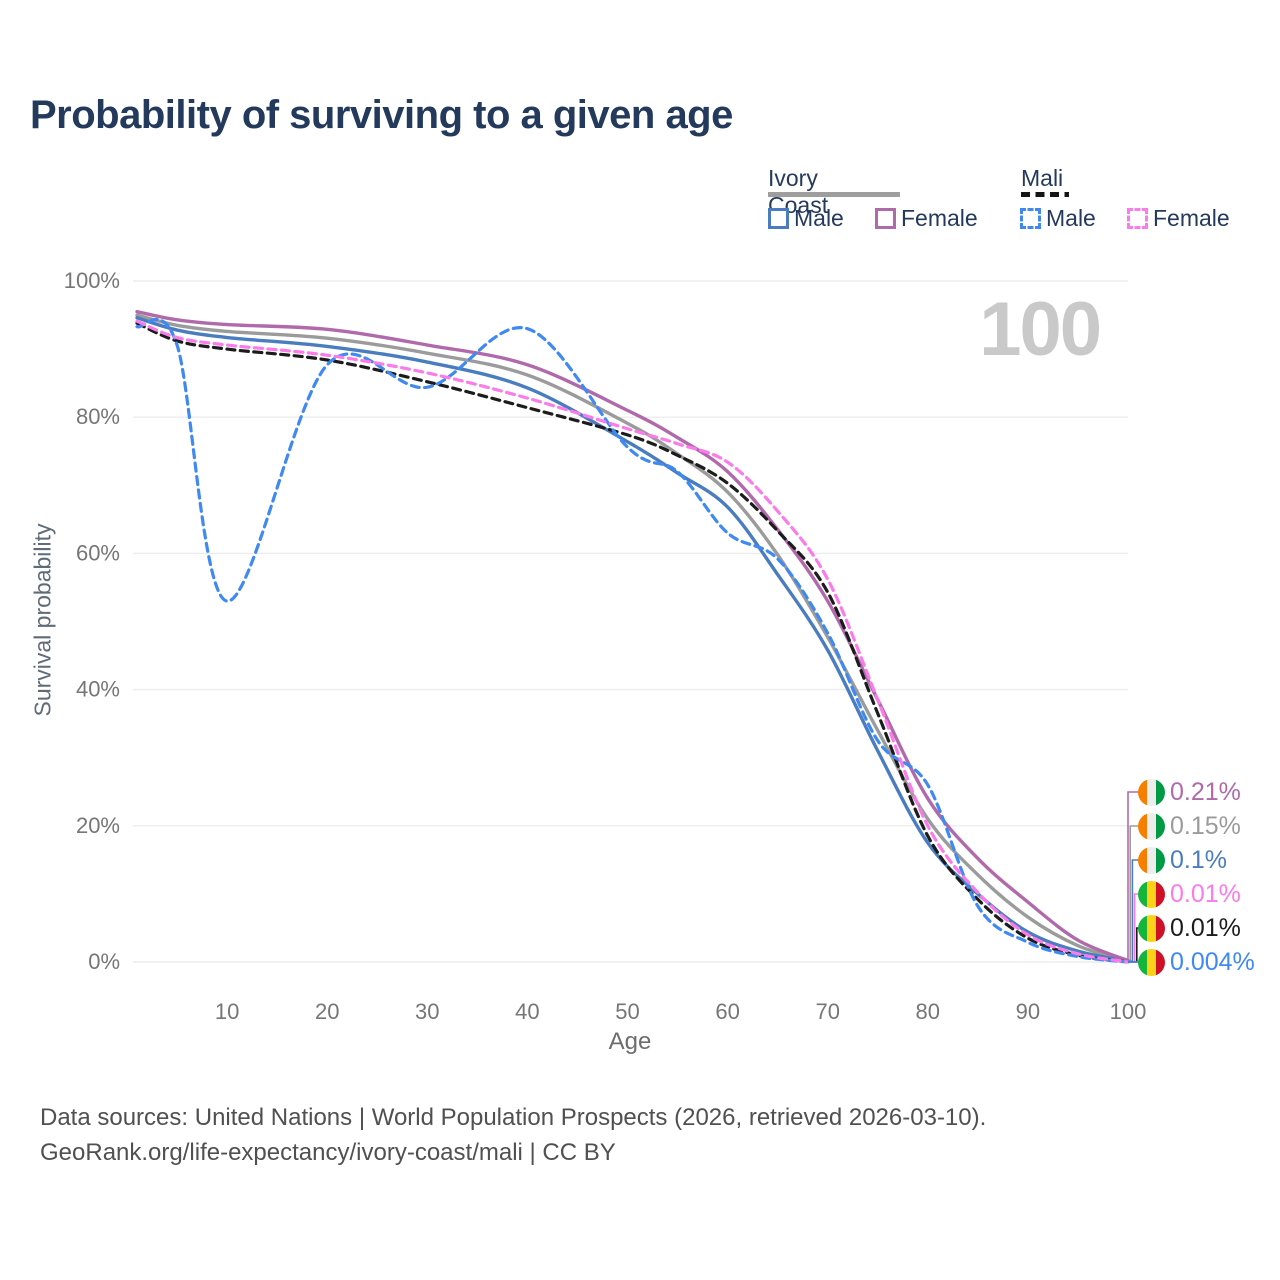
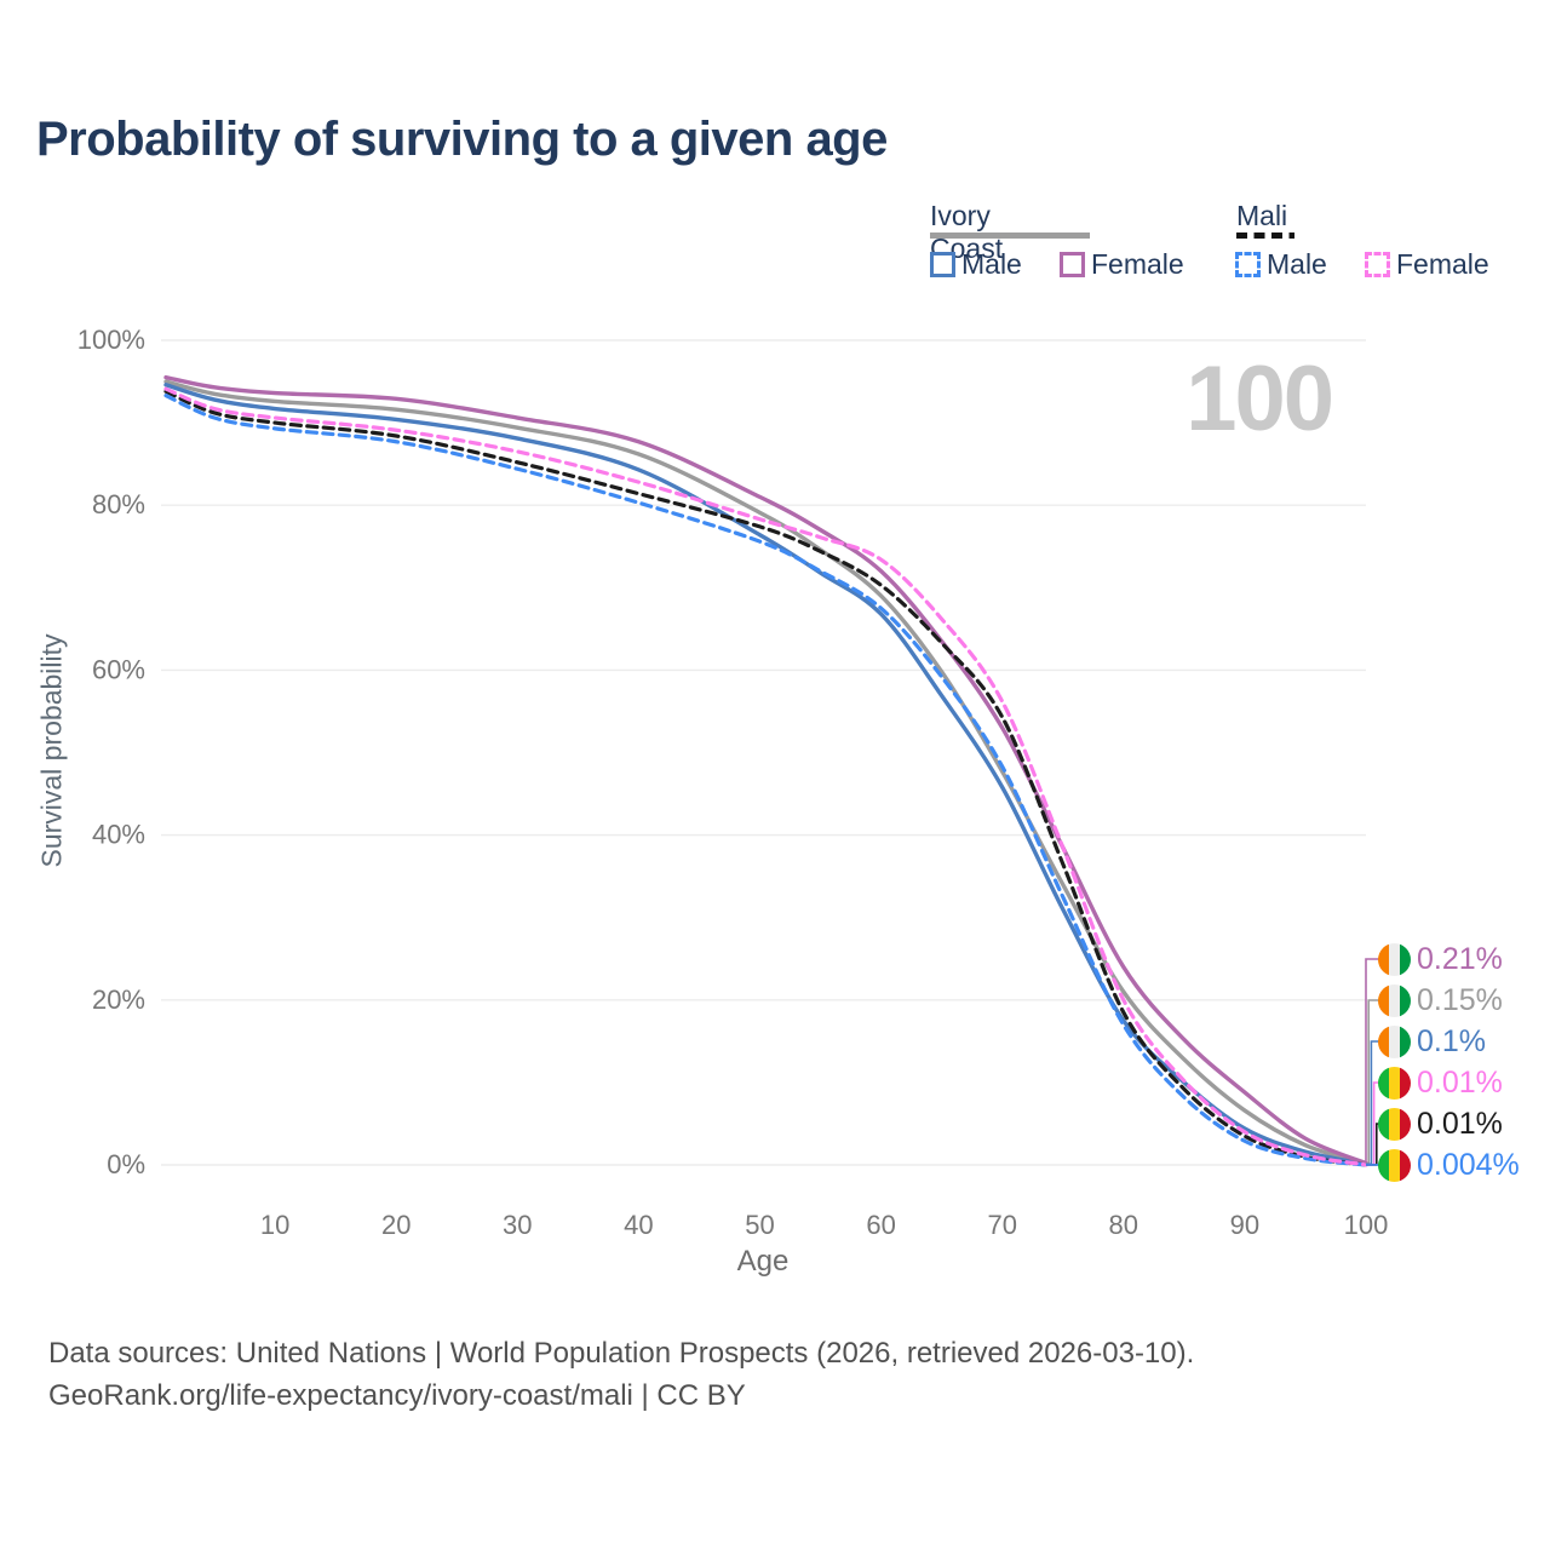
Mali Male/10: 53% -> 89%
Mali Male/40: 93% -> 80%
Mali Male/60: 63% -> 68%
Mali Male/80: 26% -> 17%
